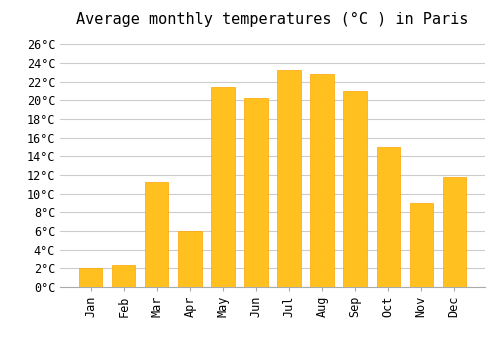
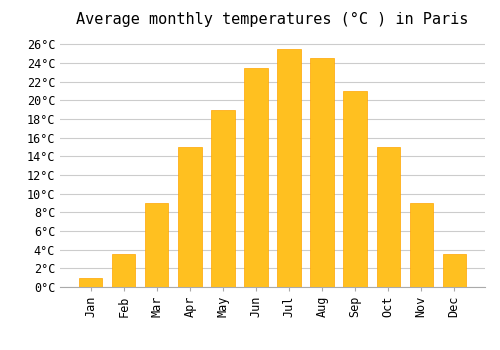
Jan: 2.0°C -> 1.0°C
Feb: 2.4°C -> 3.5°C
Mar: 11.2°C -> 9.0°C
Apr: 6.0°C -> 15.0°C
May: 21.4°C -> 19.0°C
Jun: 20.2°C -> 23.5°C
Jul: 23.2°C -> 25.5°C
Aug: 22.8°C -> 24.5°C
Dec: 11.8°C -> 3.5°C
